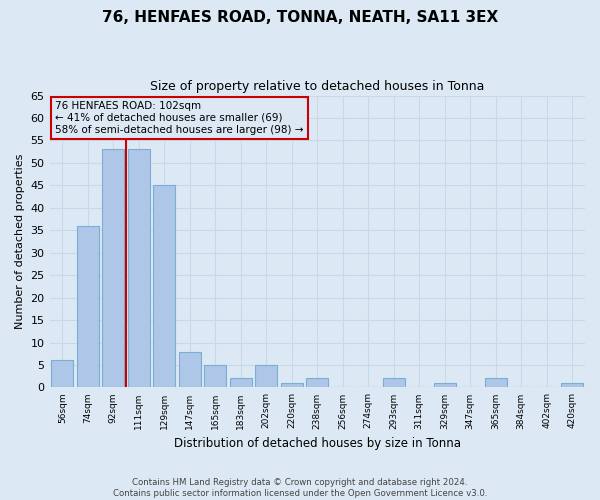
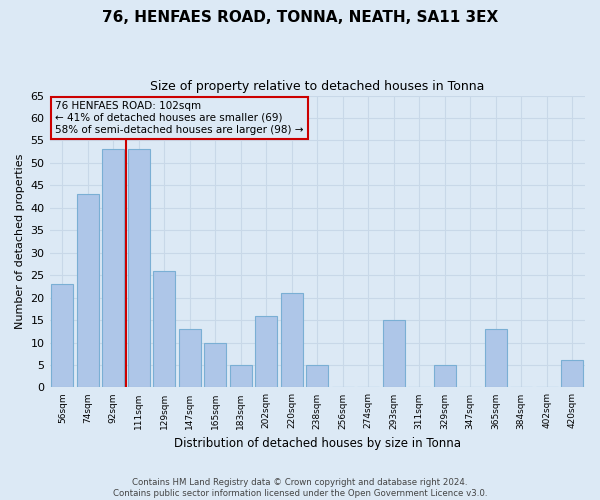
56sqm: 6 -> 23
74sqm: 36 -> 43
129sqm: 45 -> 26
147sqm: 8 -> 13
165sqm: 5 -> 10
183sqm: 2 -> 5
202sqm: 5 -> 16
220sqm: 1 -> 21
238sqm: 2 -> 5
293sqm: 2 -> 15
329sqm: 1 -> 5
365sqm: 2 -> 13
420sqm: 1 -> 6
